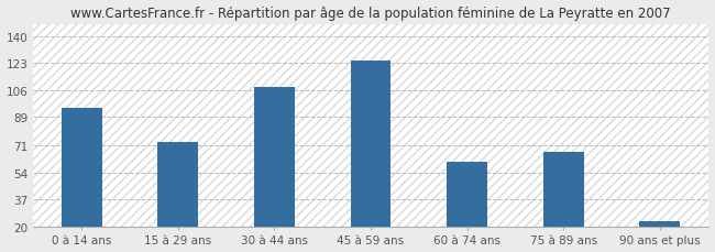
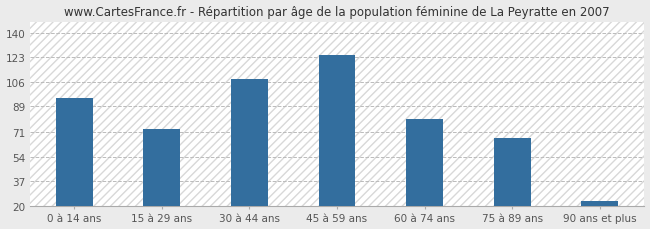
60 à 74 ans: 61 -> 80
